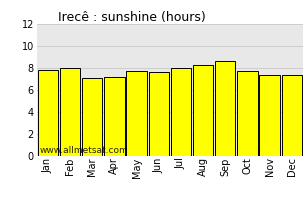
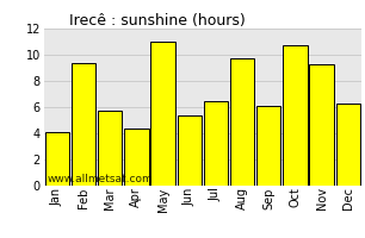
Jan: 7.8 -> 4.1
Feb: 8.0 -> 9.4
Mar: 7.1 -> 5.7
Apr: 7.2 -> 4.4
May: 7.7 -> 11.0
Jun: 7.6 -> 5.4
Jul: 8.0 -> 6.5
Aug: 8.3 -> 9.7
Sep: 8.6 -> 6.1
Oct: 7.7 -> 10.7
Nov: 7.4 -> 9.3
Dec: 7.4 -> 6.3
